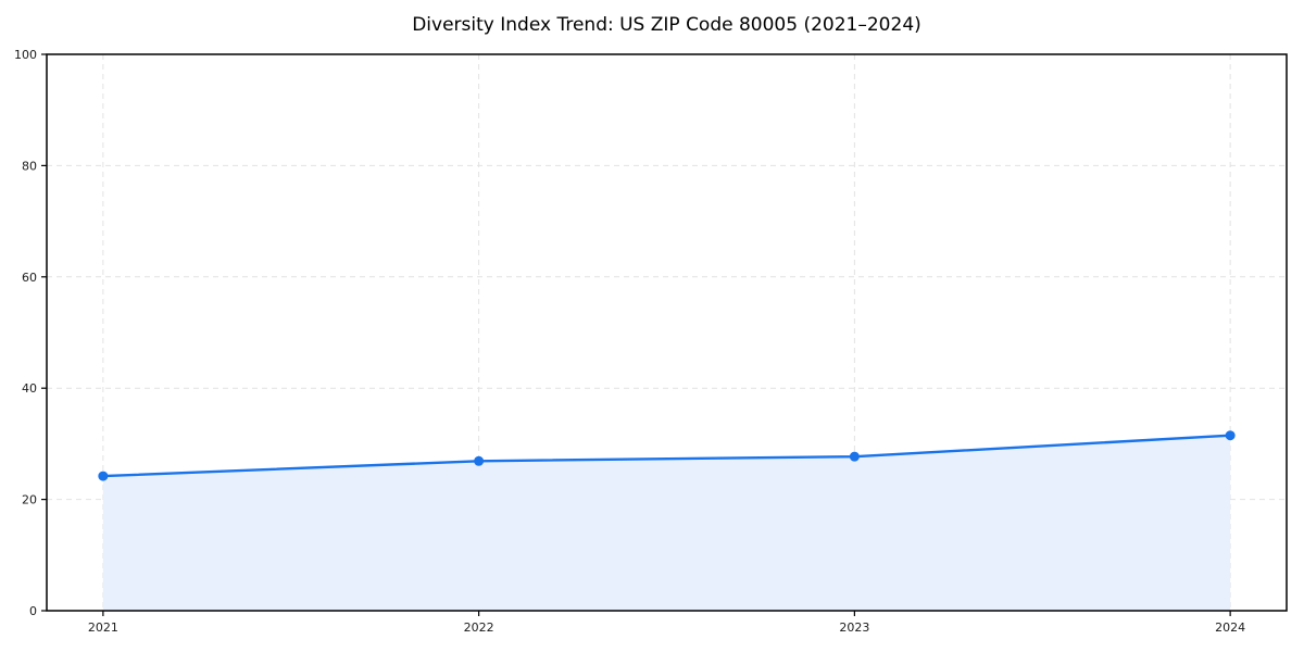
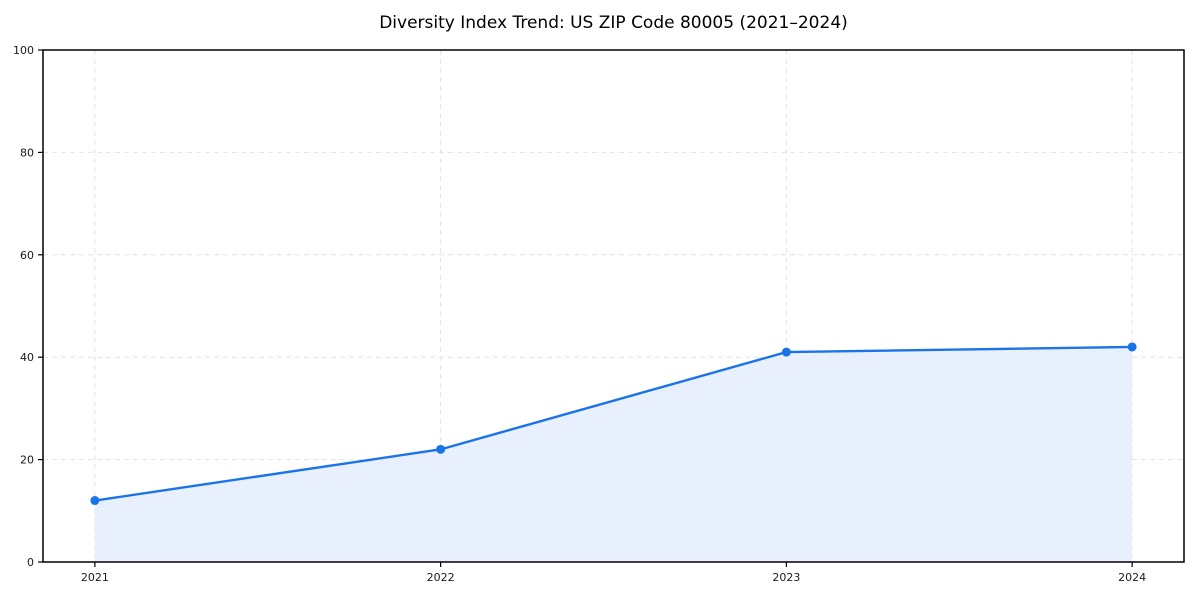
2021: 24 -> 12
2022: 27 -> 22
2023: 28 -> 41
2024: 32 -> 42
